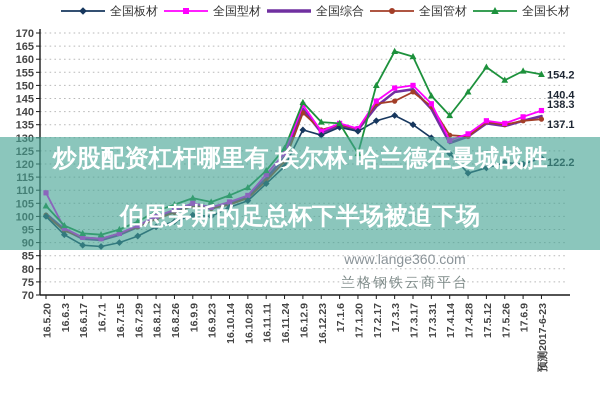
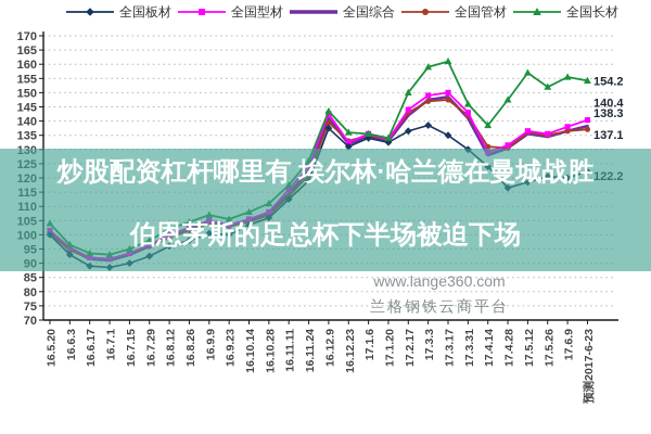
全国型材/16.5.20: 109 -> 102
全国板材/16.12.9: 133 -> 138
全国长材/17.1.20: 124 -> 134
全国管材/17.3.3: 144 -> 147
全国长材/17.3.3: 163 -> 159
